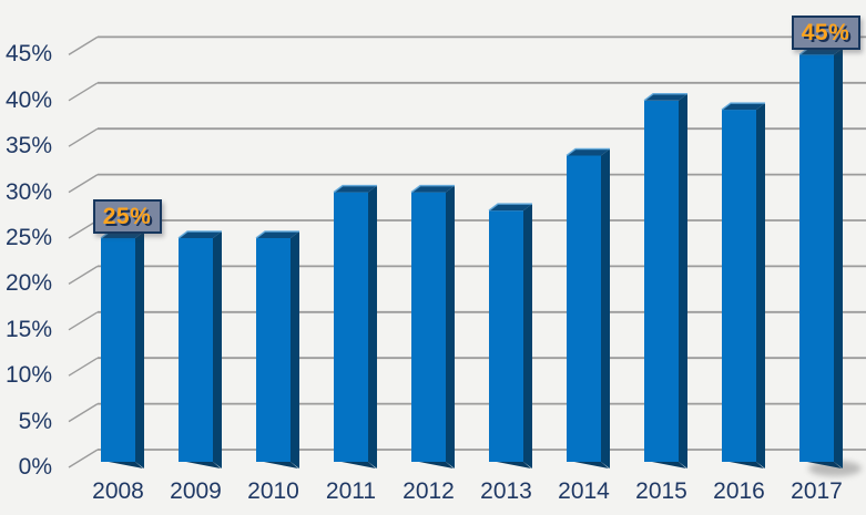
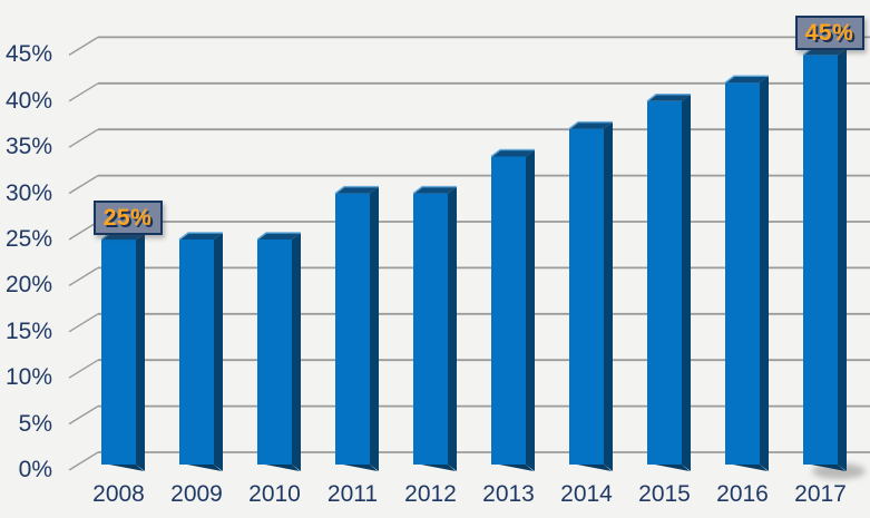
2013: 28% -> 34%
2014: 34% -> 37%
2016: 39% -> 42%
